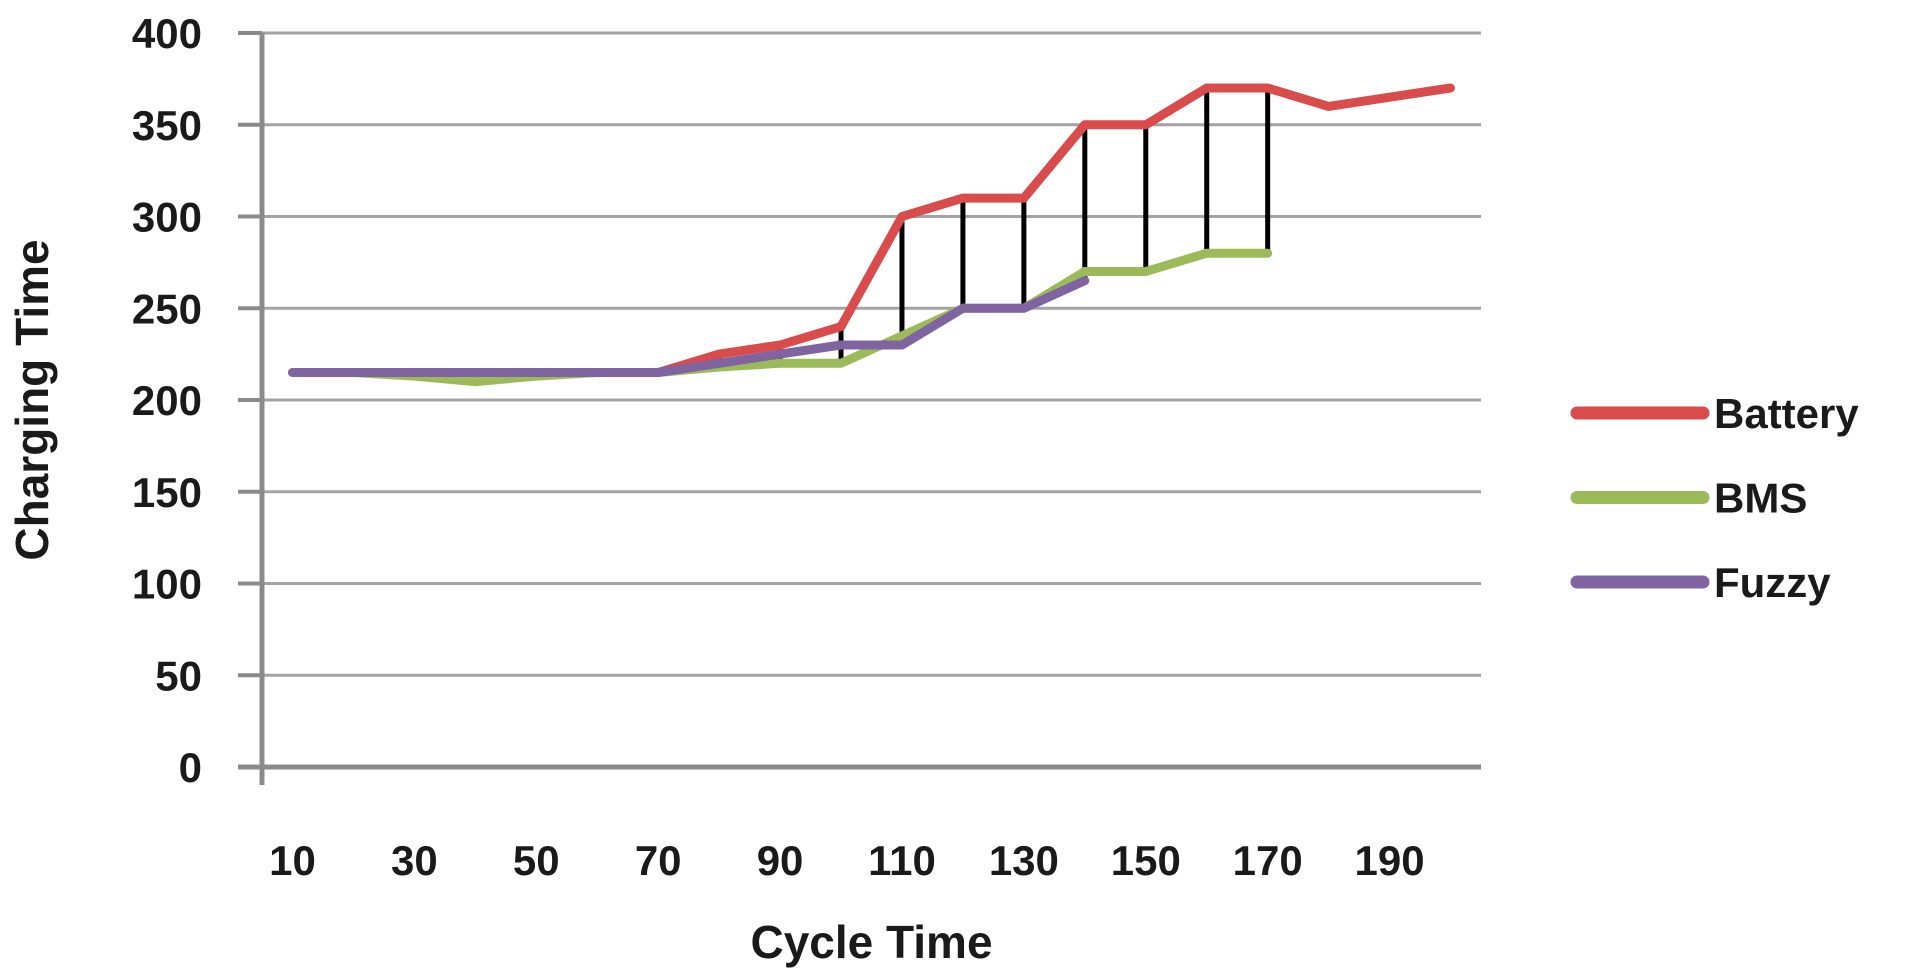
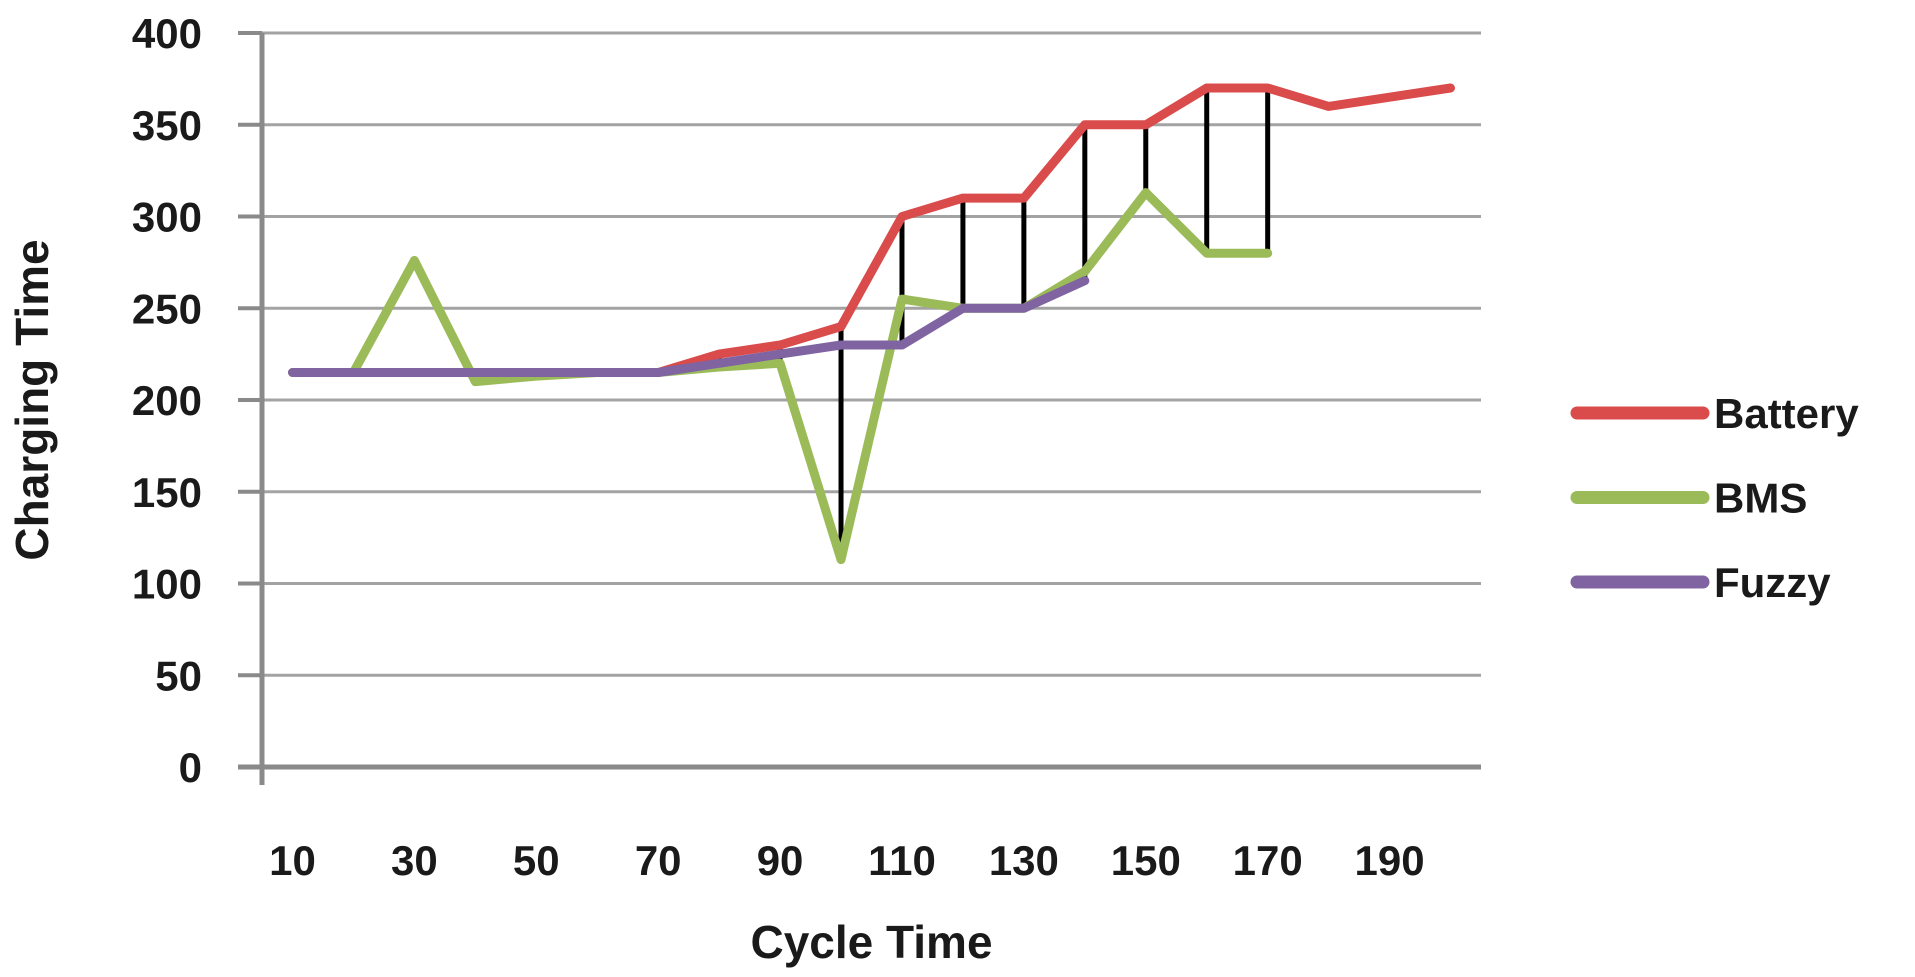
BMS/30: 213 -> 276
BMS/100: 220 -> 113
BMS/110: 235 -> 255
BMS/150: 270 -> 313
